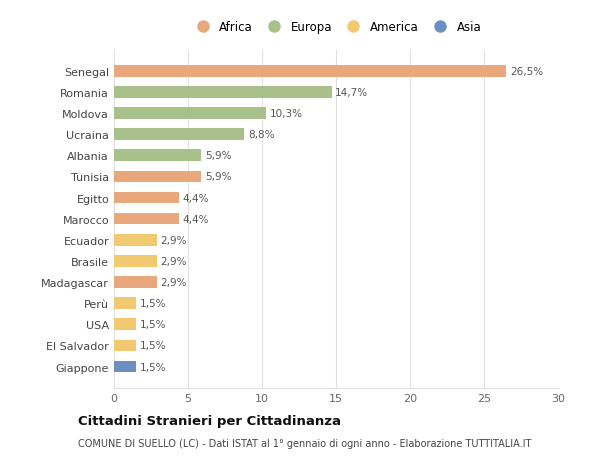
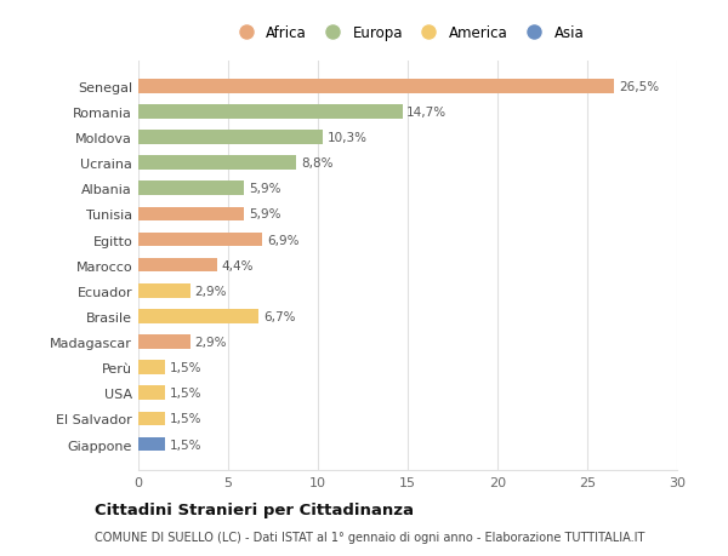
Egitto: 4,4% -> 6,9%
Brasile: 2,9% -> 6,7%
